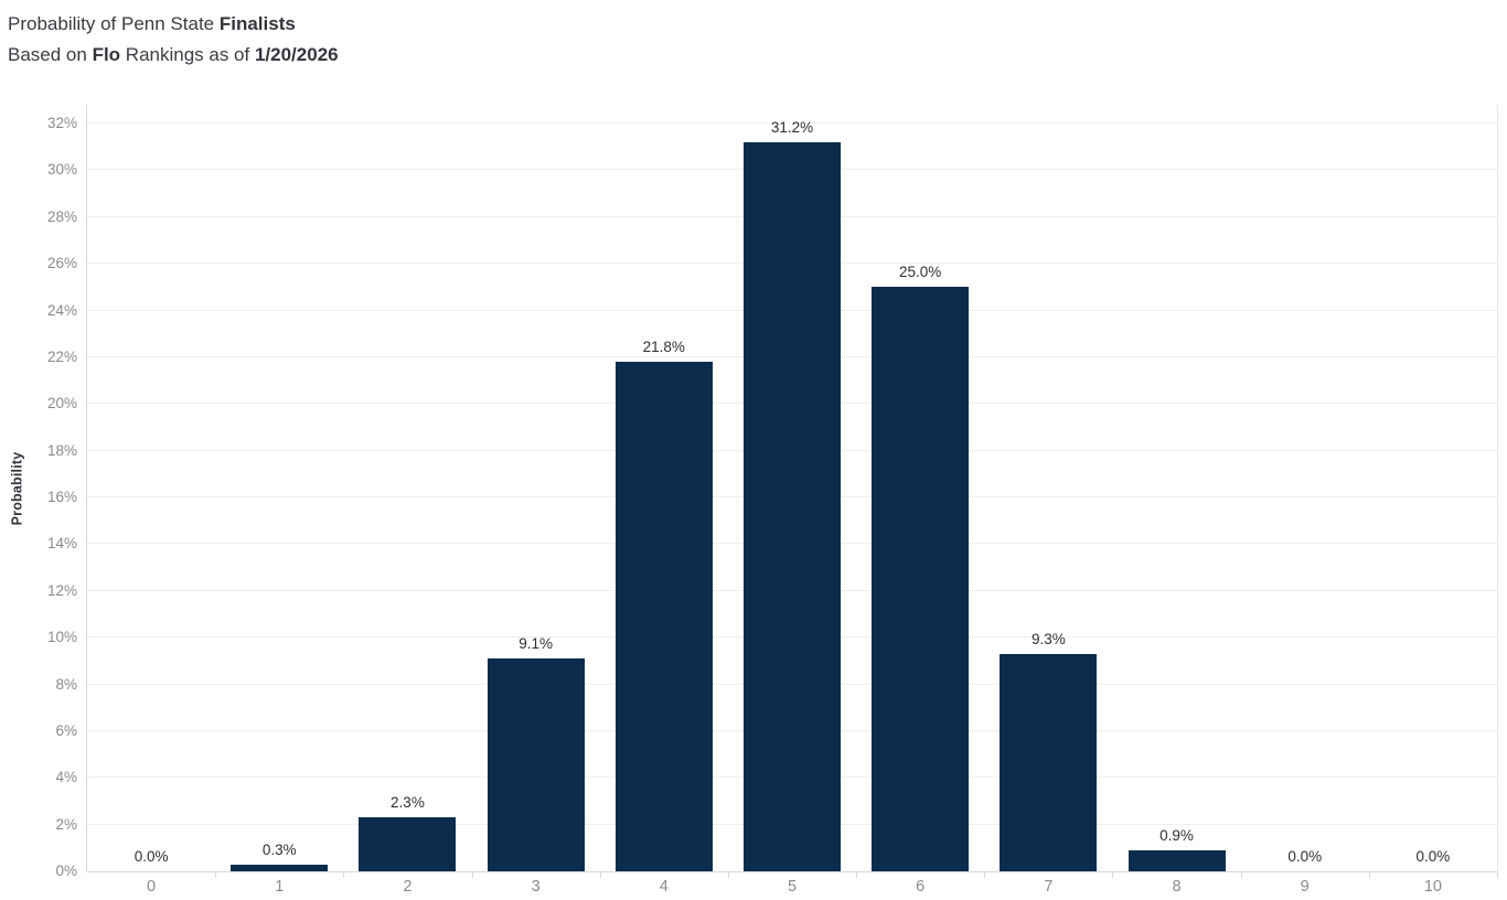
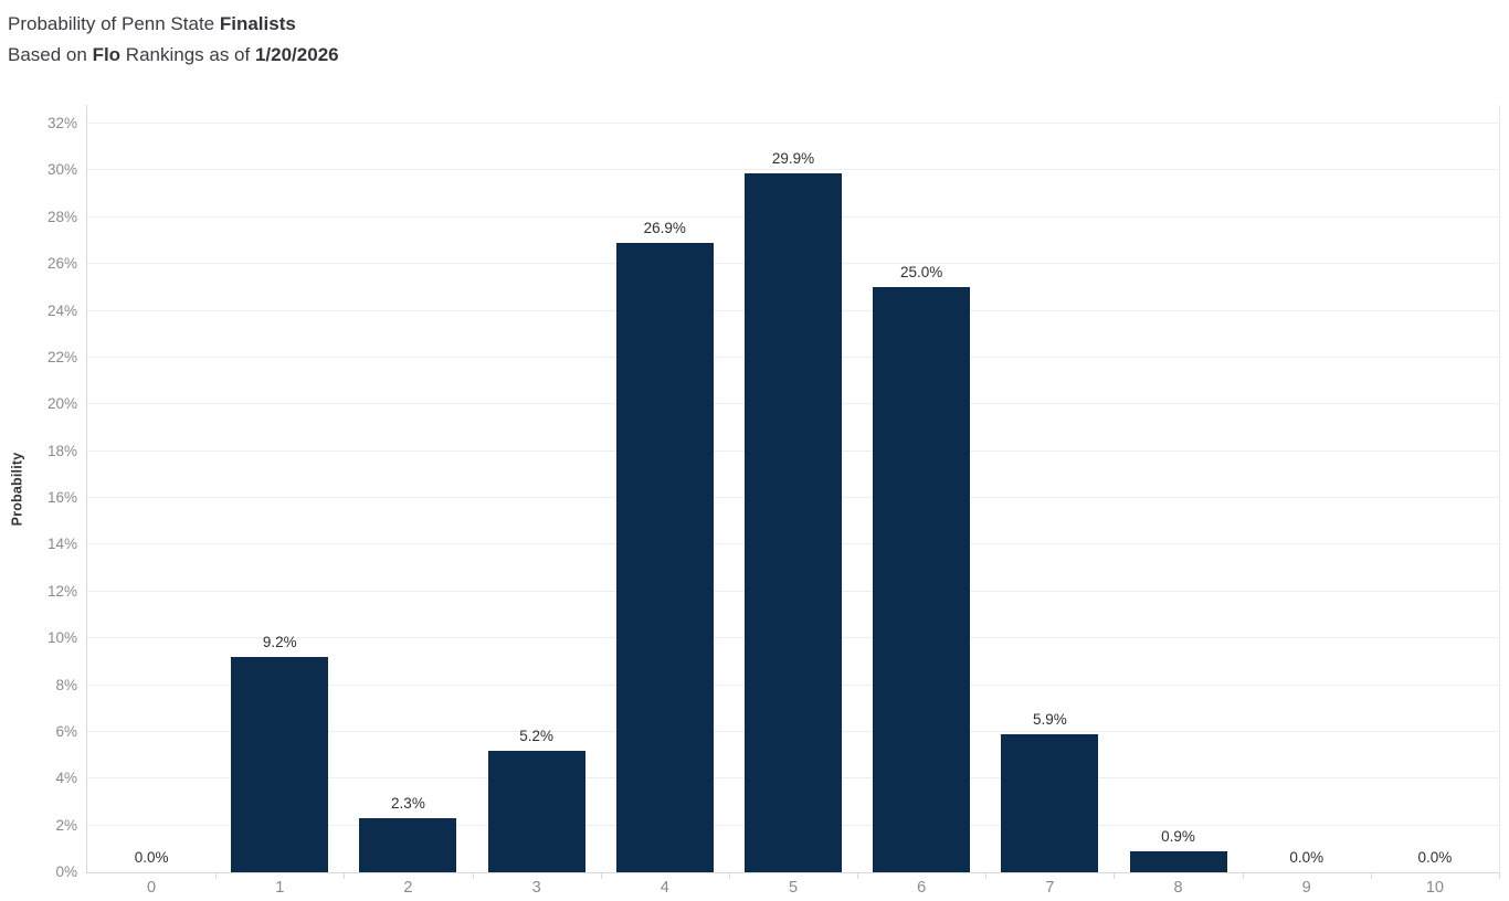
1: 0.3% -> 9.2%
3: 9.1% -> 5.2%
4: 21.8% -> 26.9%
5: 31.2% -> 29.9%
7: 9.3% -> 5.9%
